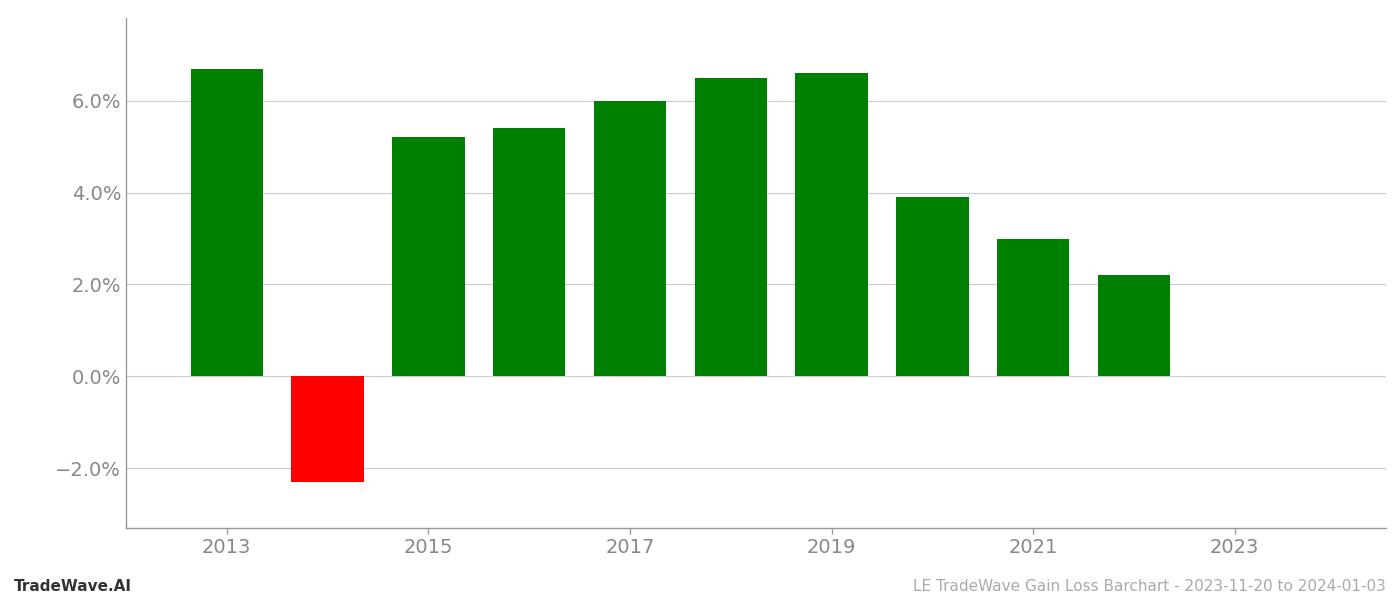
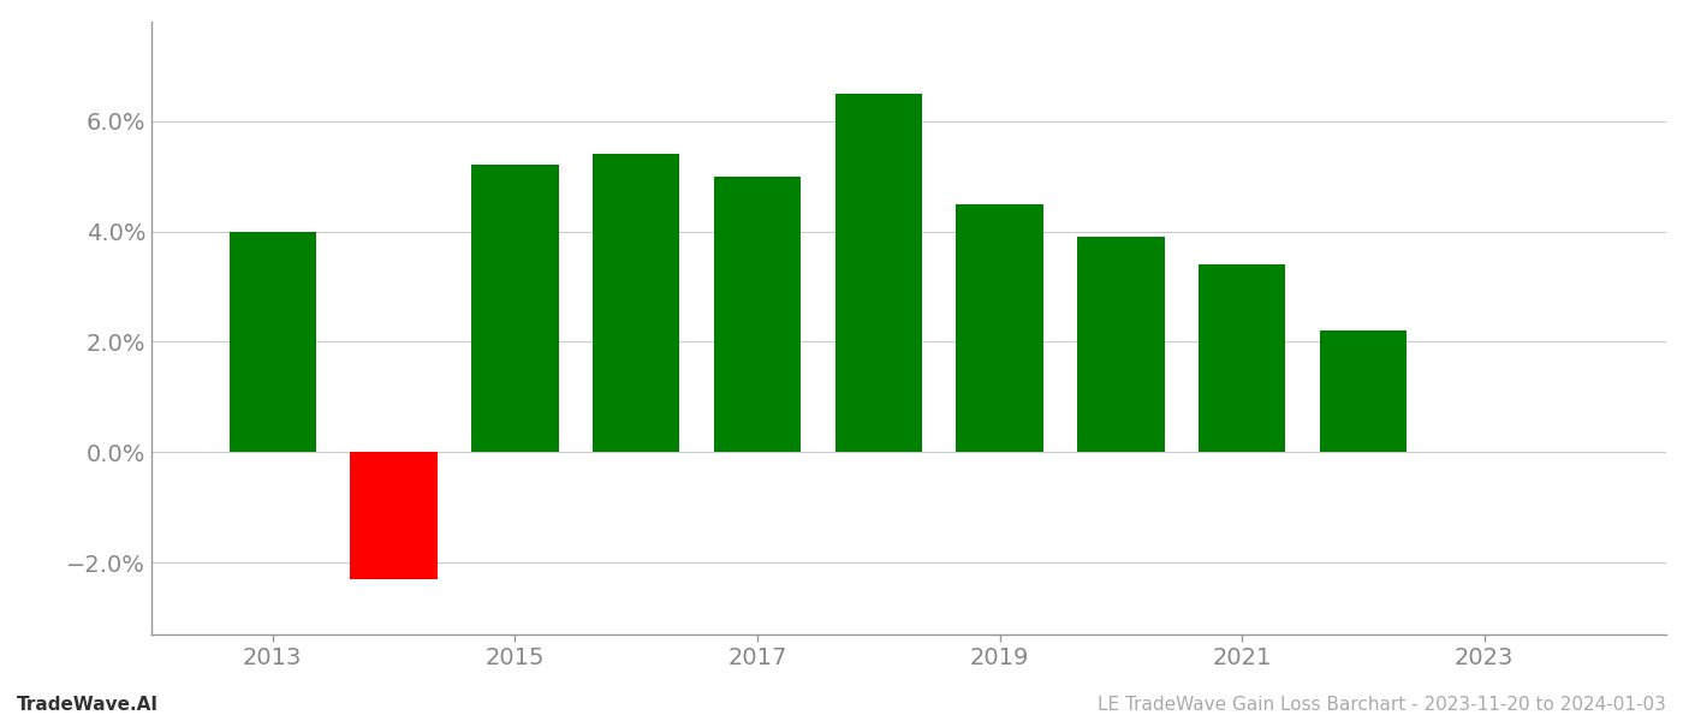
2013: 6.7% -> 4.0%
2017: 6.0% -> 5.0%
2019: 6.6% -> 4.5%
2021: 3.0% -> 3.4%
